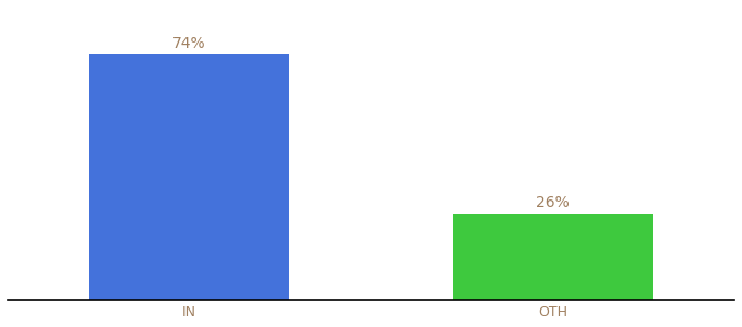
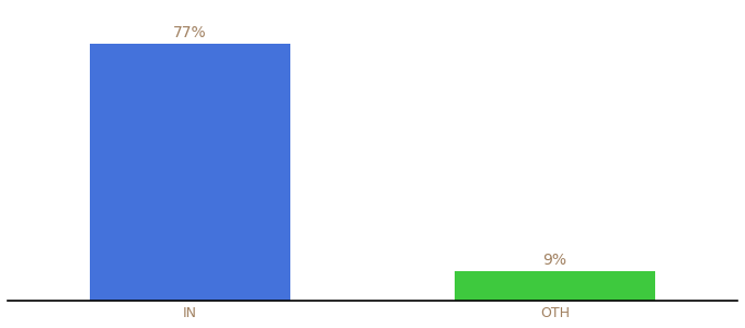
IN: 74% -> 77%
OTH: 26% -> 9%
